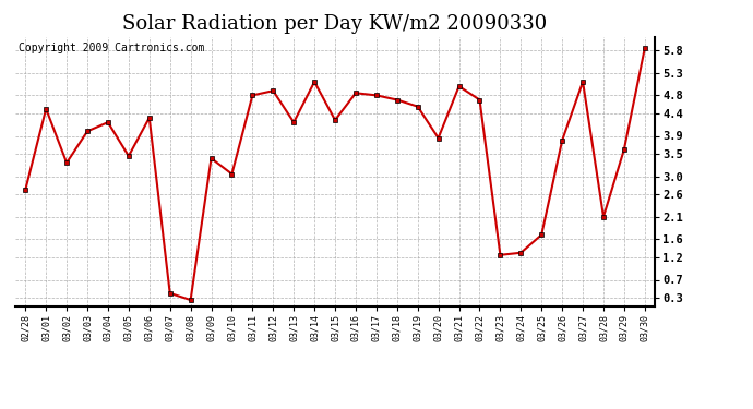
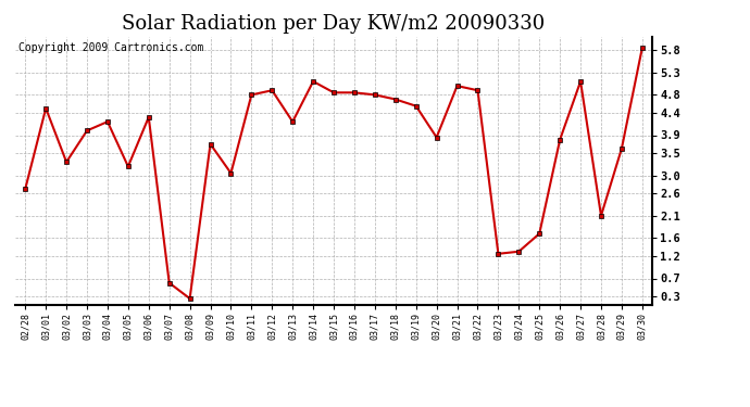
03/05: 3.45 -> 3.20
03/07: 0.40 -> 0.60
03/09: 3.40 -> 3.70
03/15: 4.25 -> 4.85
03/22: 4.70 -> 4.90
